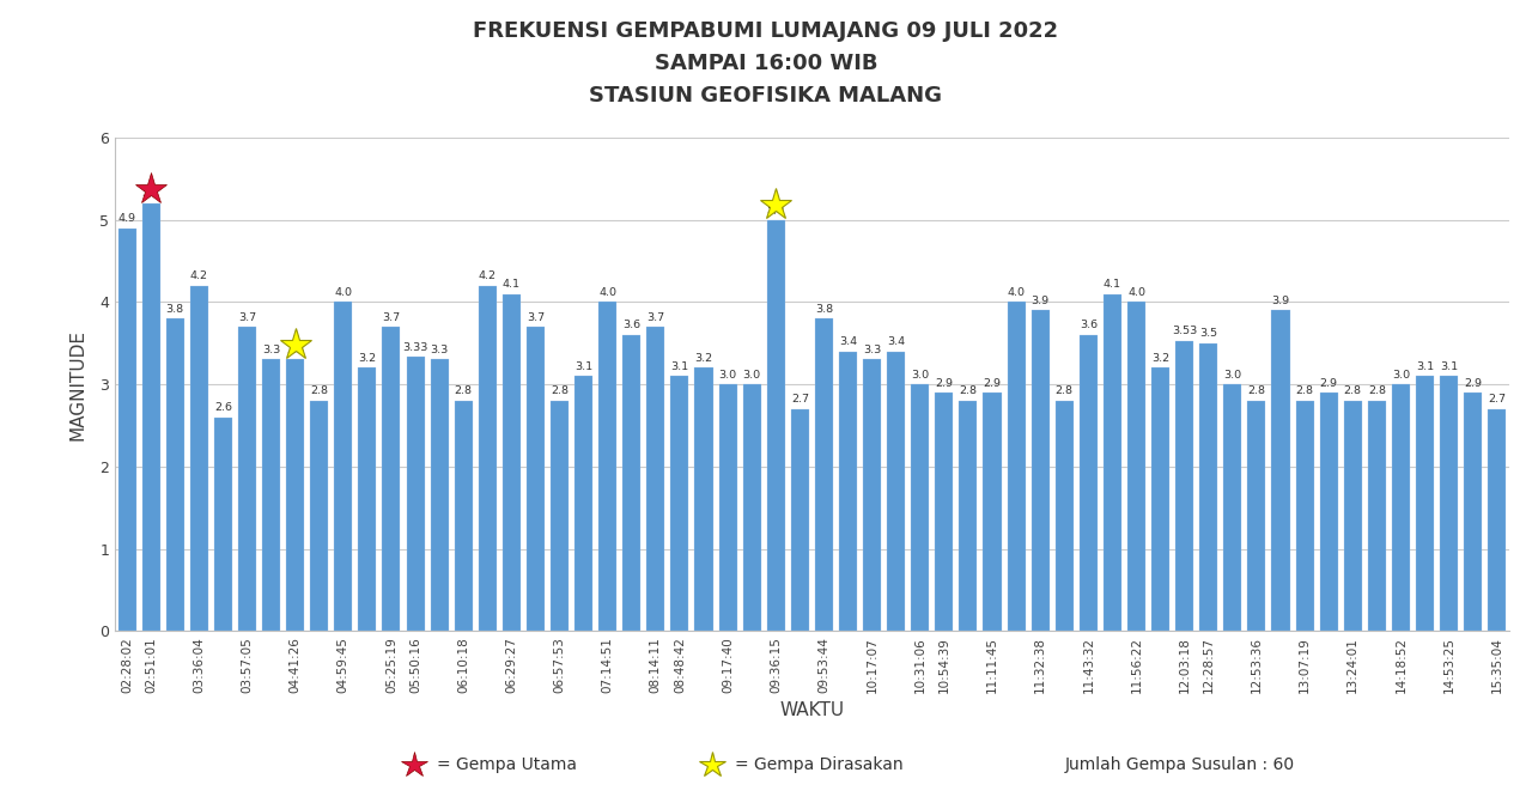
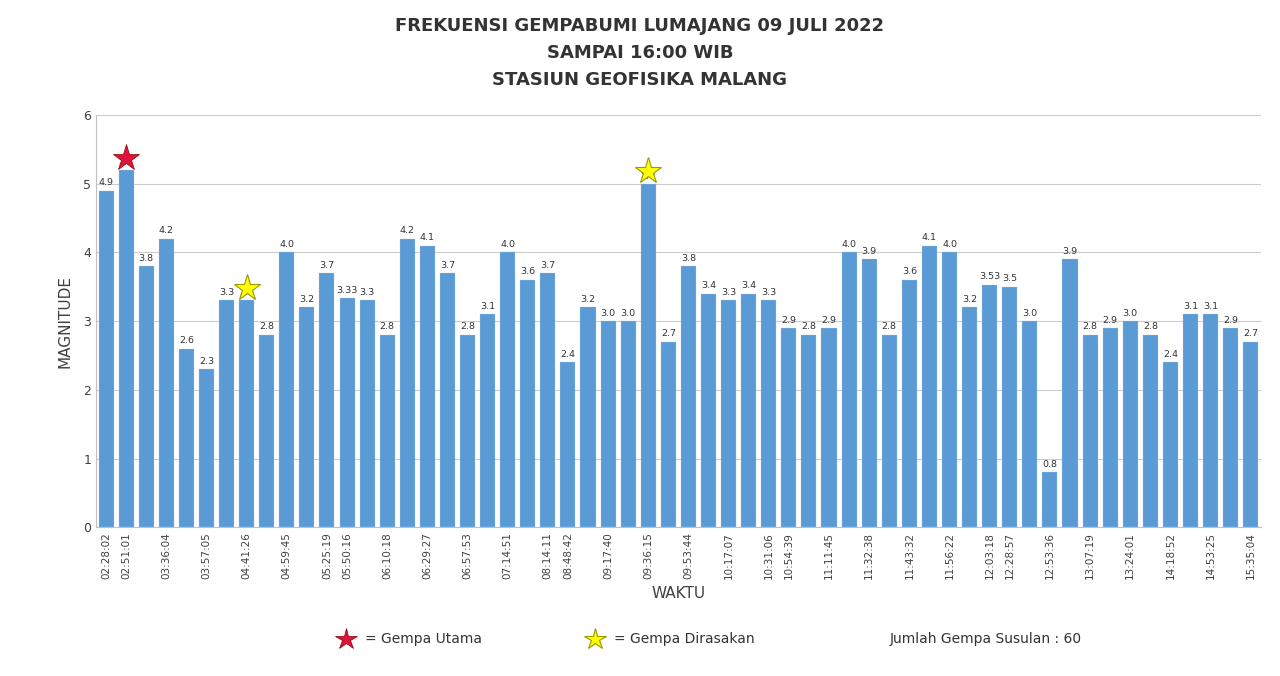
03:57:05: 3.7 -> 2.3
08:48:42: 3.1 -> 2.4
10:31:06: 3.0 -> 3.3
12:53:36: 2.8 -> 0.8
13:24:01: 2.8 -> 3.0
14:18:52: 3.0 -> 2.4
